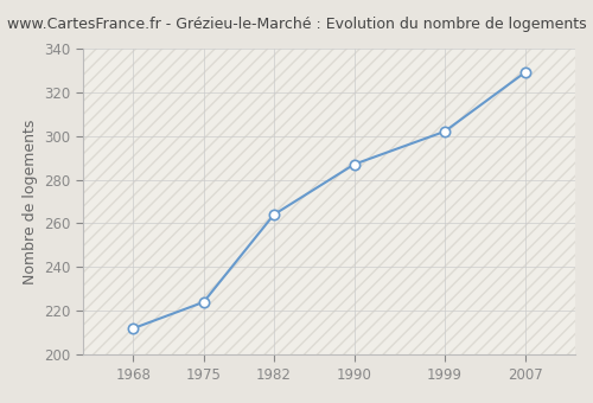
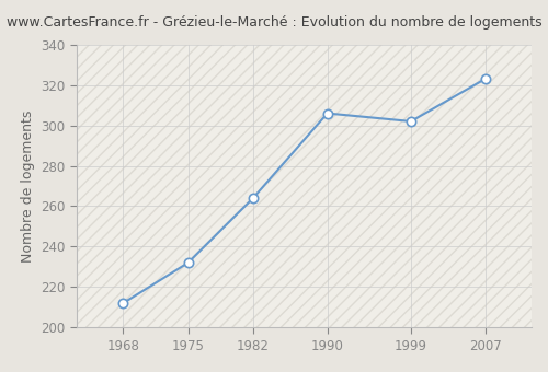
1975: 224 -> 232
1990: 287 -> 306
2007: 329 -> 323
